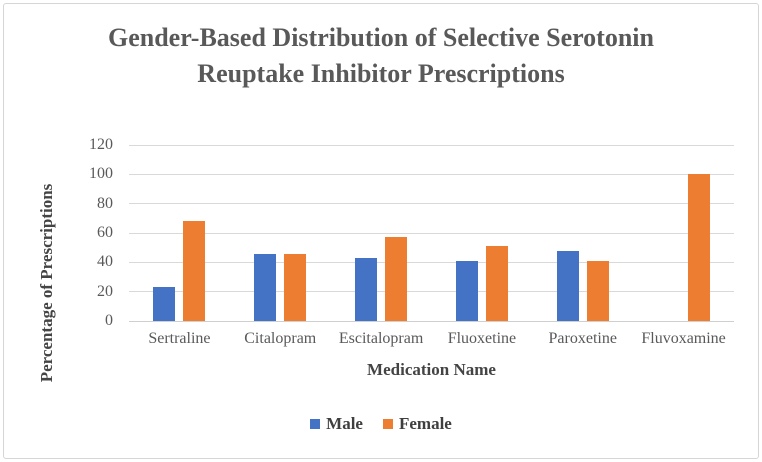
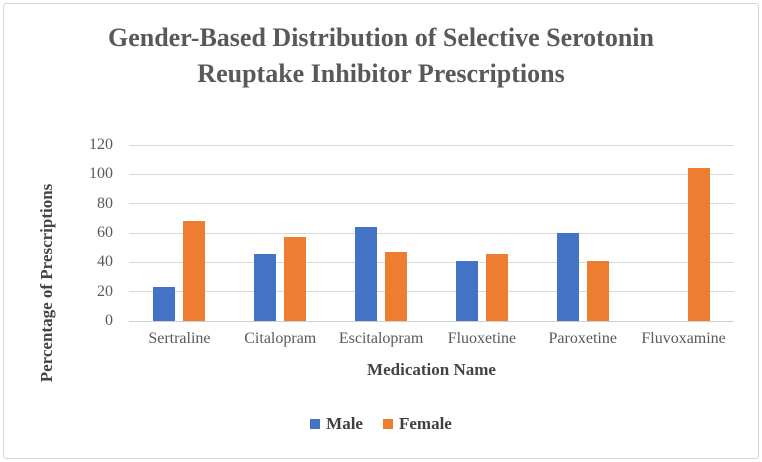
Female/Citalopram: 46 -> 57
Male/Escitalopram: 43 -> 64
Female/Escitalopram: 57 -> 47
Female/Fluoxetine: 51 -> 46
Male/Paroxetine: 48 -> 60
Female/Fluvoxamine: 100 -> 104
